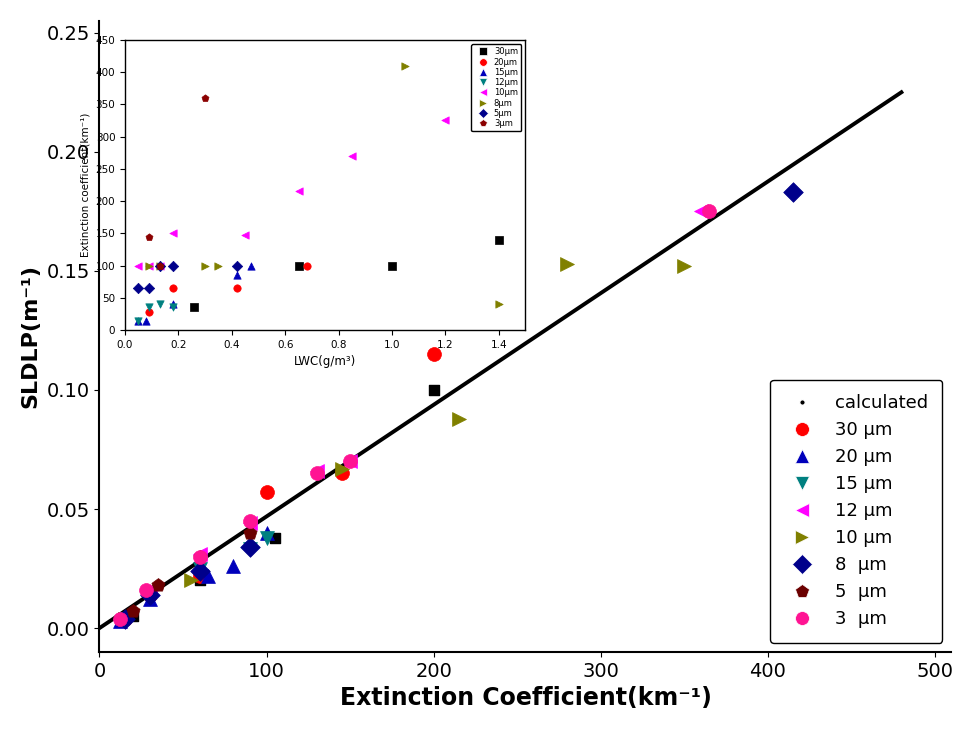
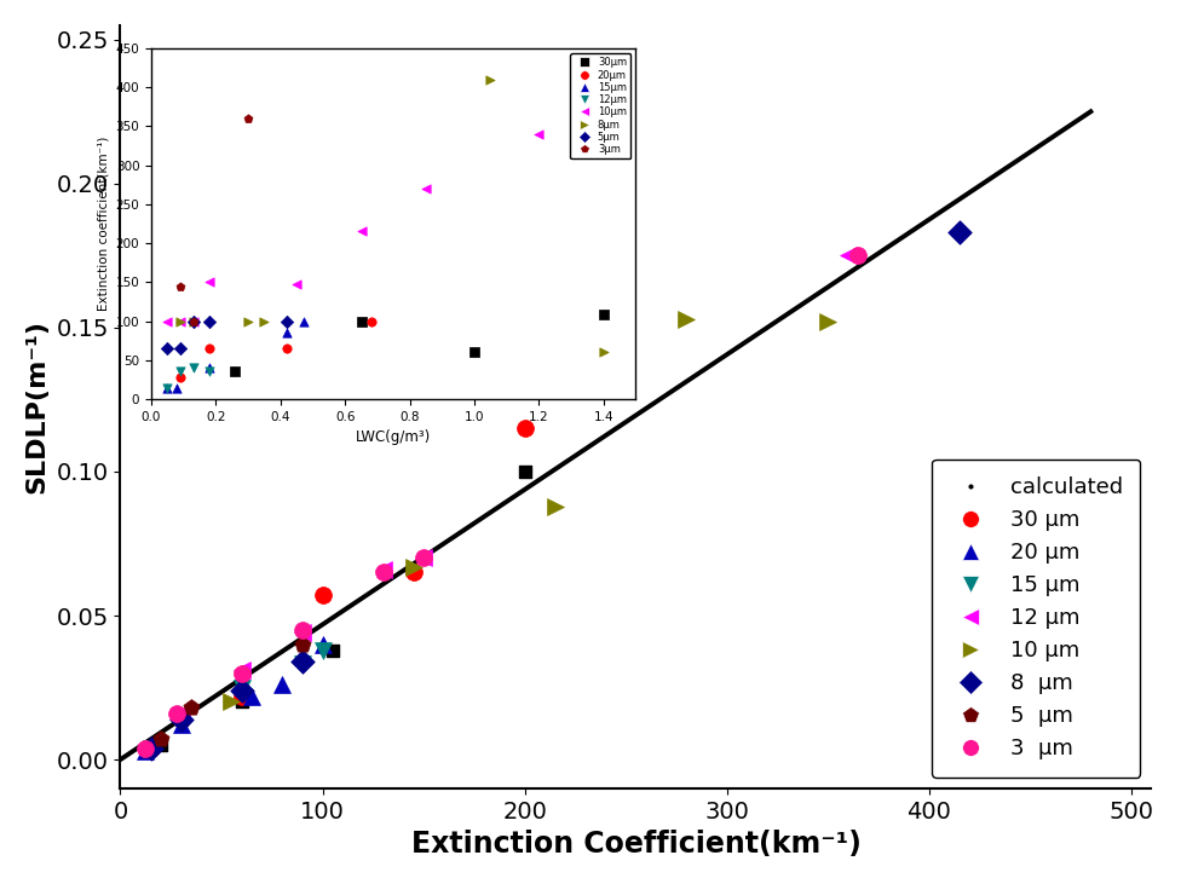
30μm/1.0: 100 -> 60
10μm/1.2: 325 -> 340
30μm/1.4: 140 -> 108
8μm/1.4: 40 -> 60
